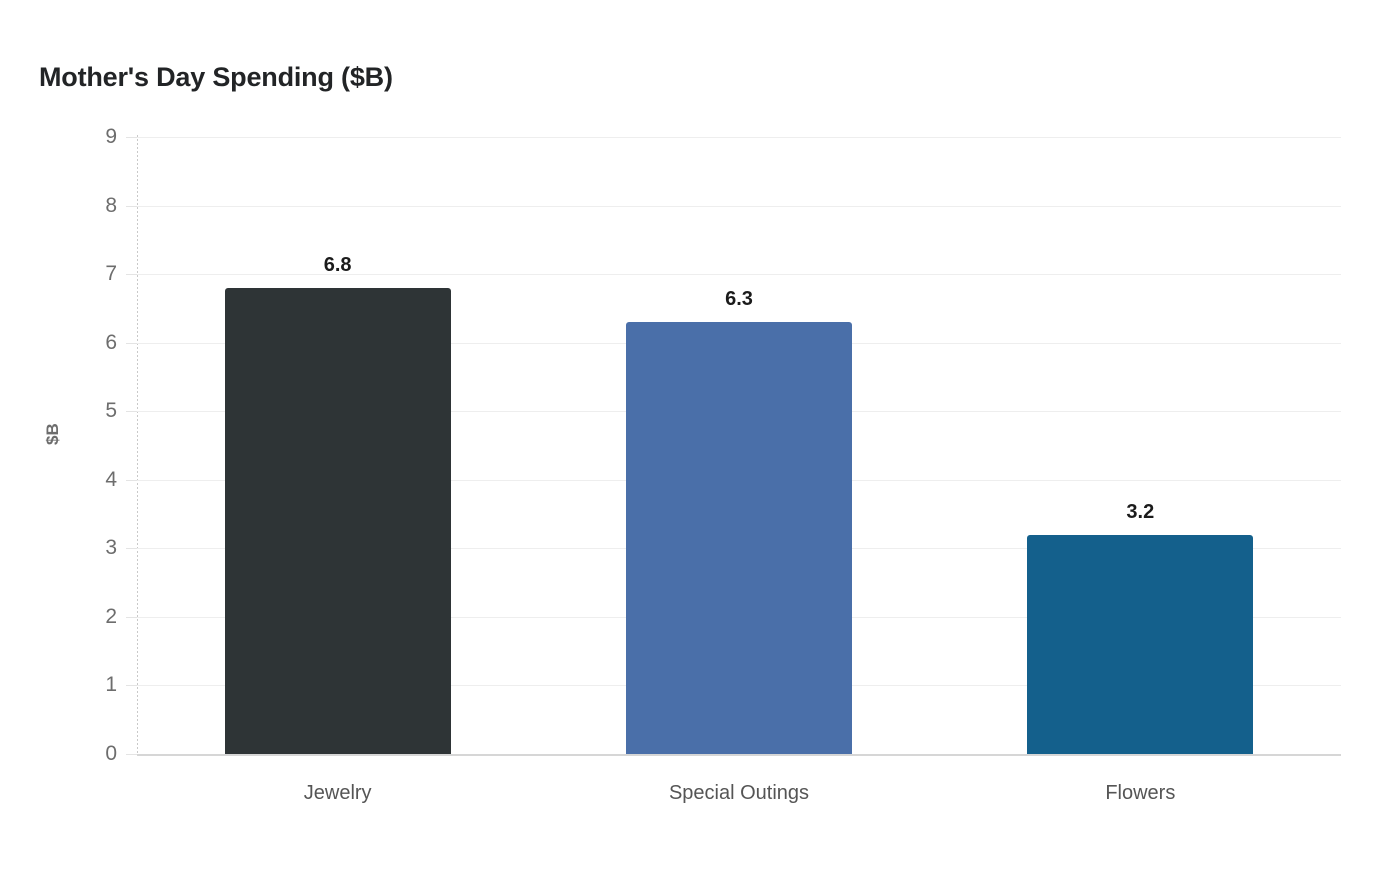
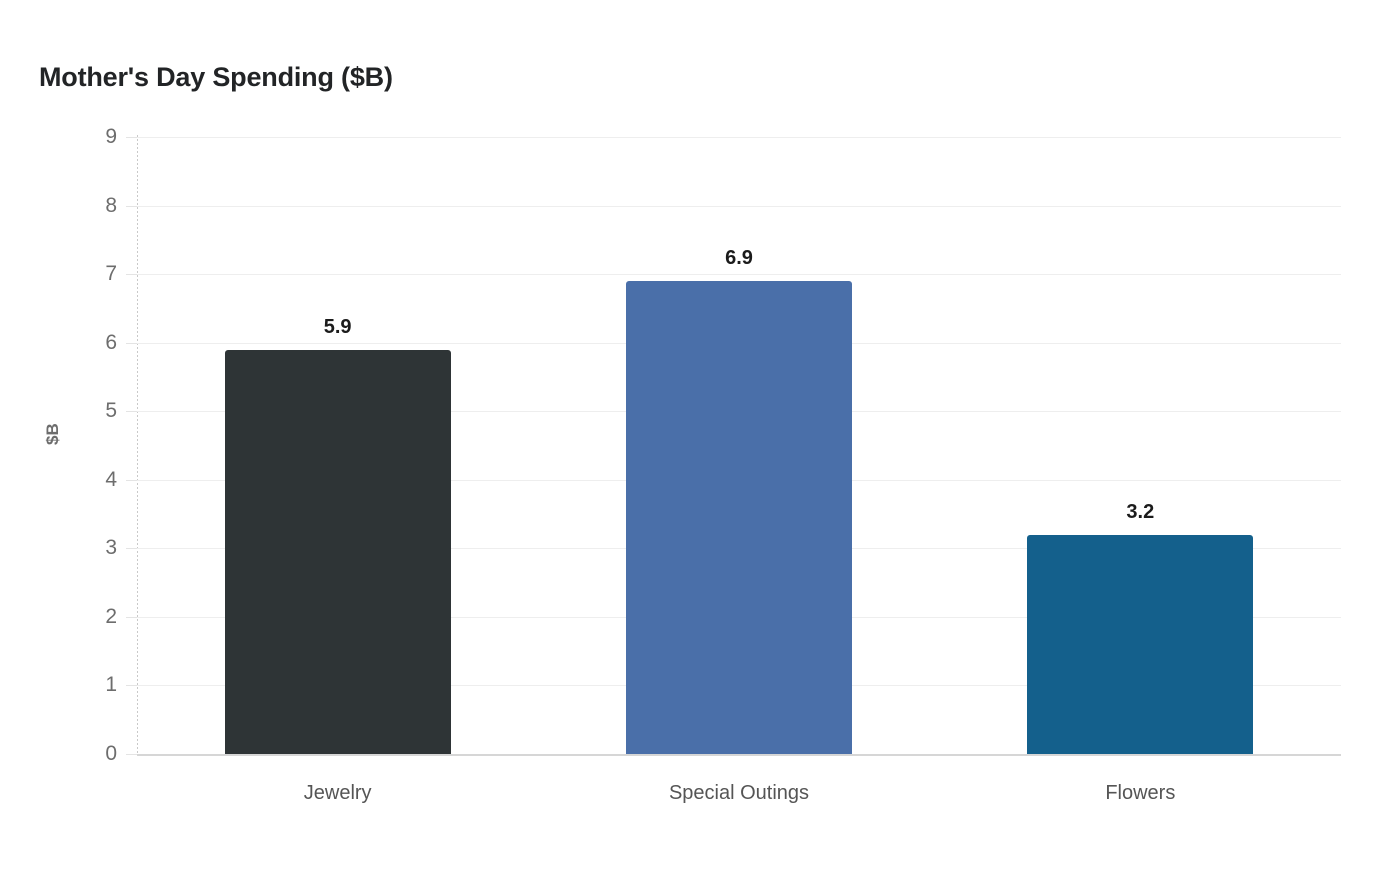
Jewelry: 6.8 -> 5.9
Special Outings: 6.3 -> 6.9
